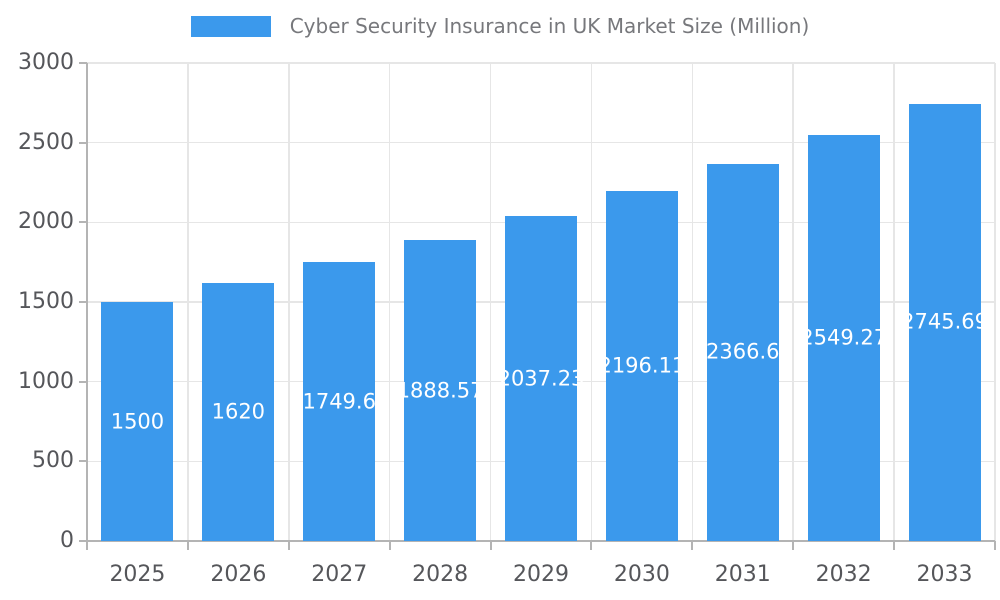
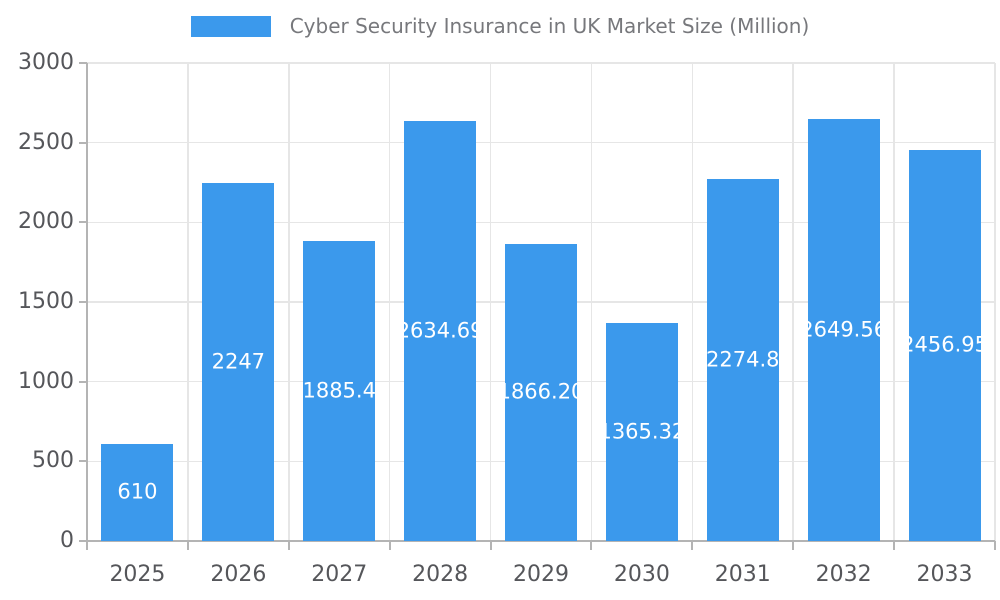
2025: 1500 -> 610
2026: 1620 -> 2247
2027: 1749.6 -> 1885.4
2028: 1888.57 -> 2634.69
2029: 2037.23 -> 1866.20
2030: 2196.11 -> 1365.32
2031: 2366.6 -> 2274.8
2032: 2549.27 -> 2649.56
2033: 2745.69 -> 2456.95
